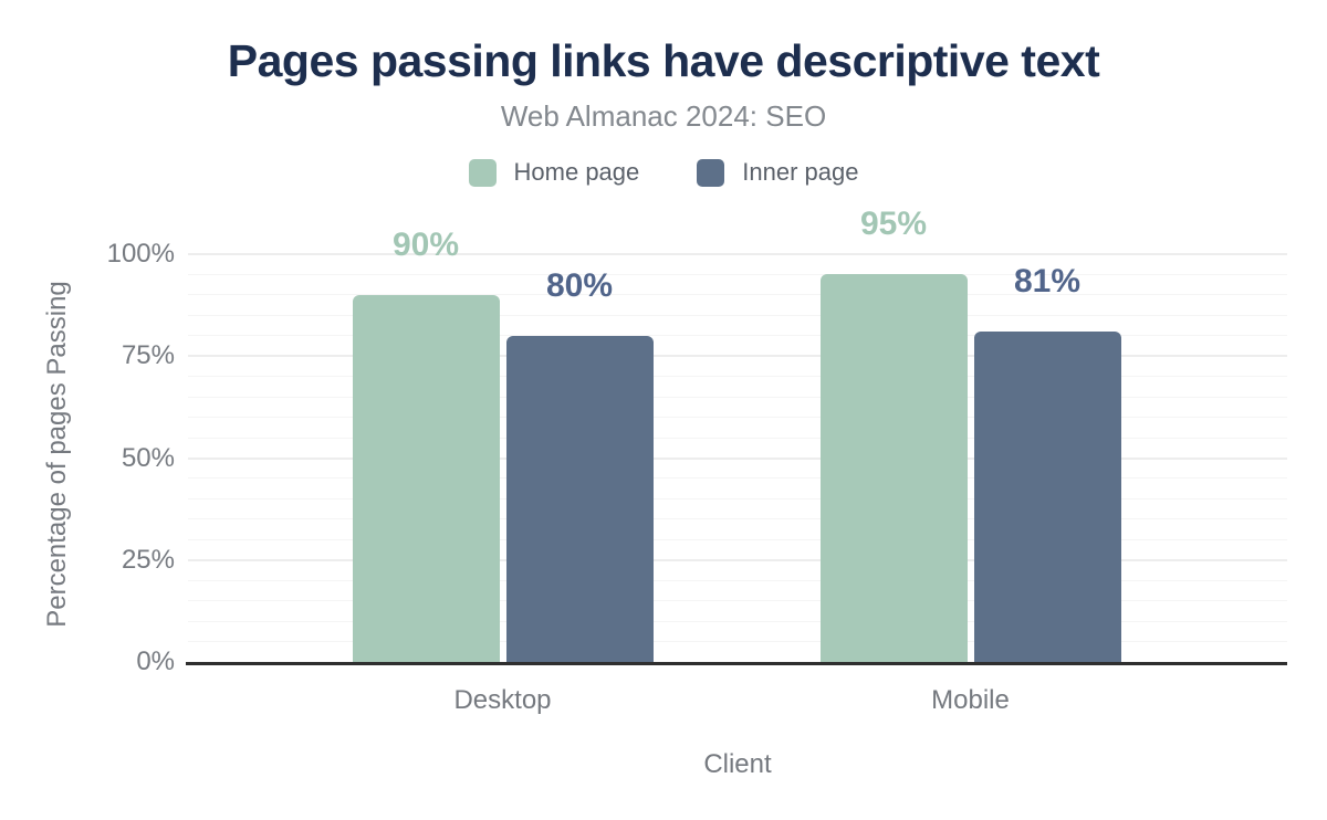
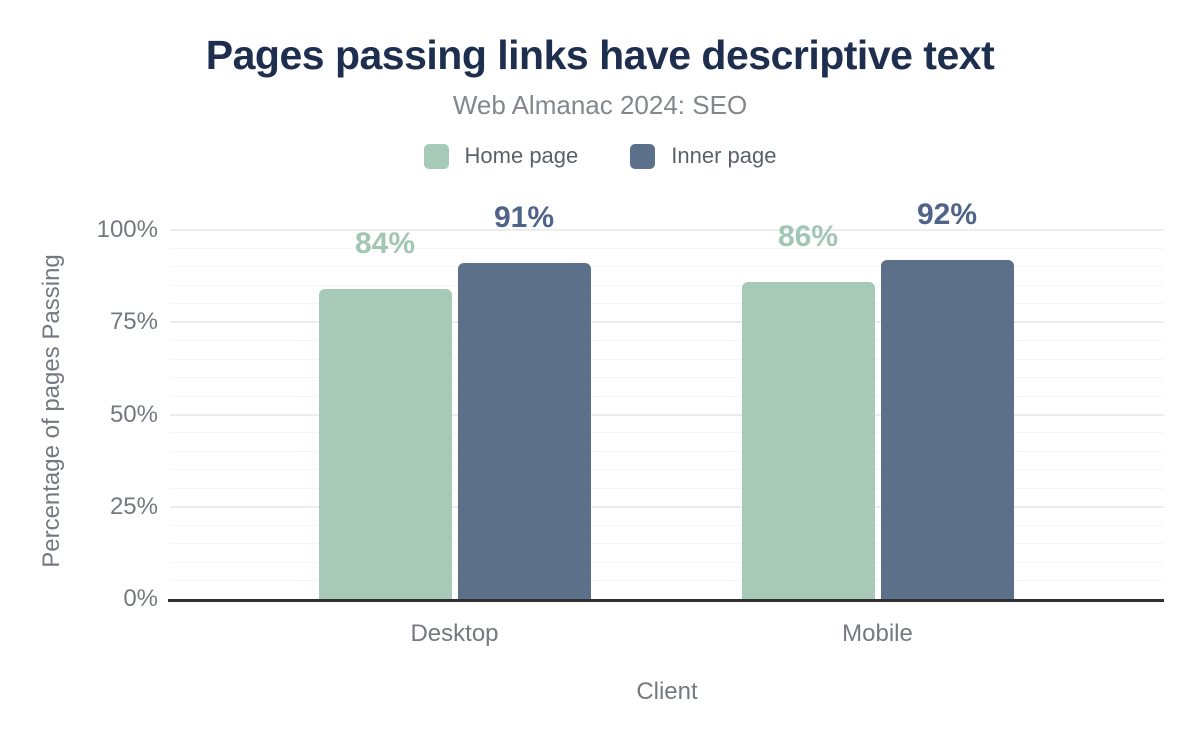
Home page/Desktop: 90% -> 84%
Inner page/Desktop: 80% -> 91%
Home page/Mobile: 95% -> 86%
Inner page/Mobile: 81% -> 92%
